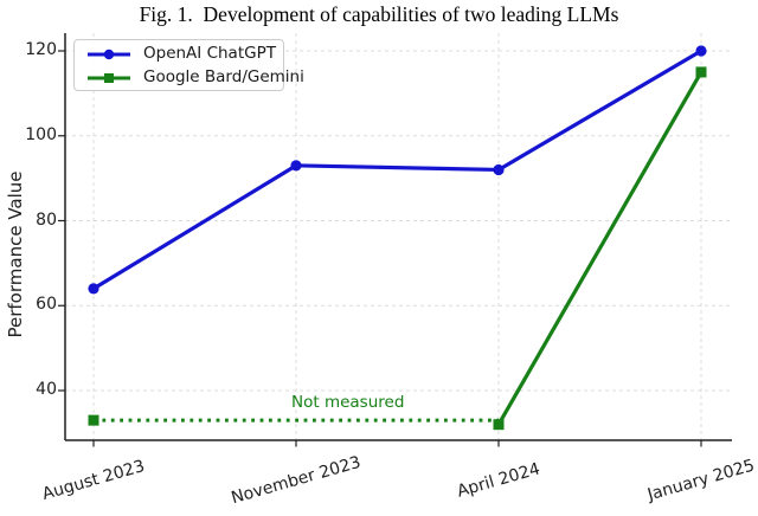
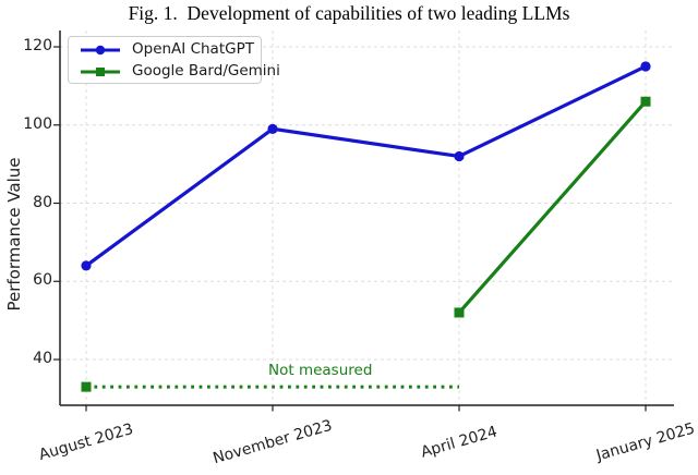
OpenAI ChatGPT/November 2023: 93 -> 99
Google Bard/Gemini/April 2024: 32 -> 52
OpenAI ChatGPT/January 2025: 120 -> 115
Google Bard/Gemini/January 2025: 115 -> 106
